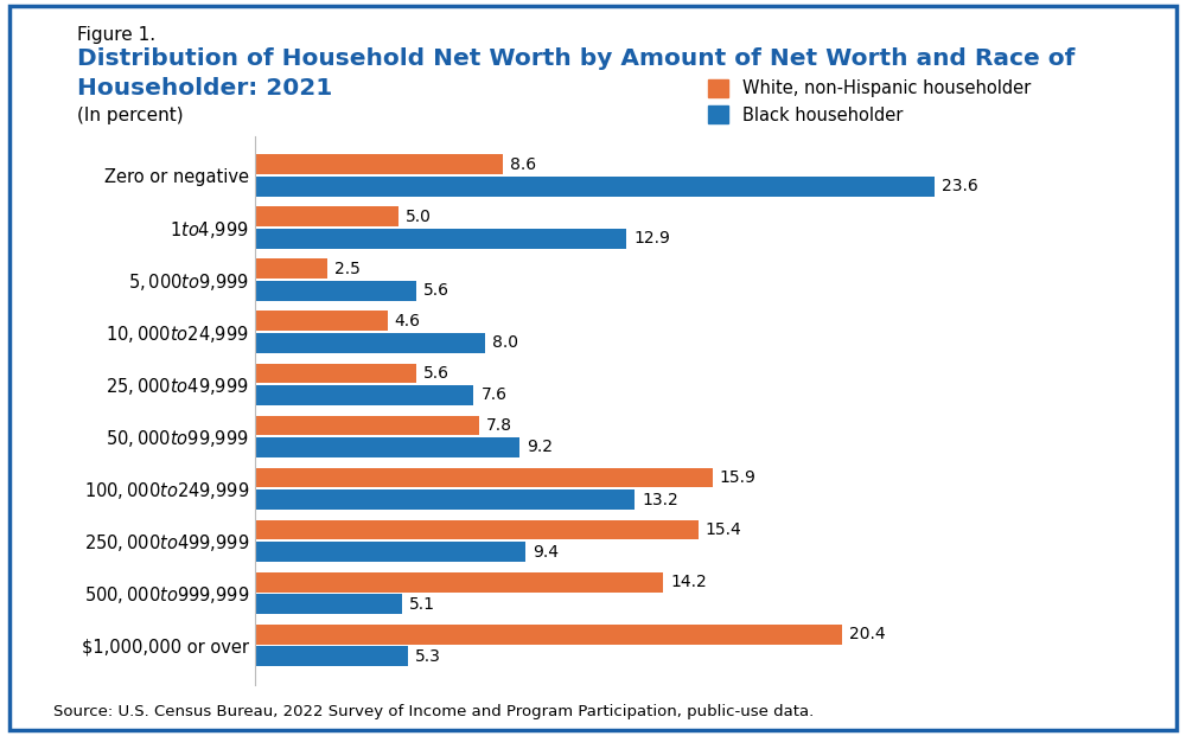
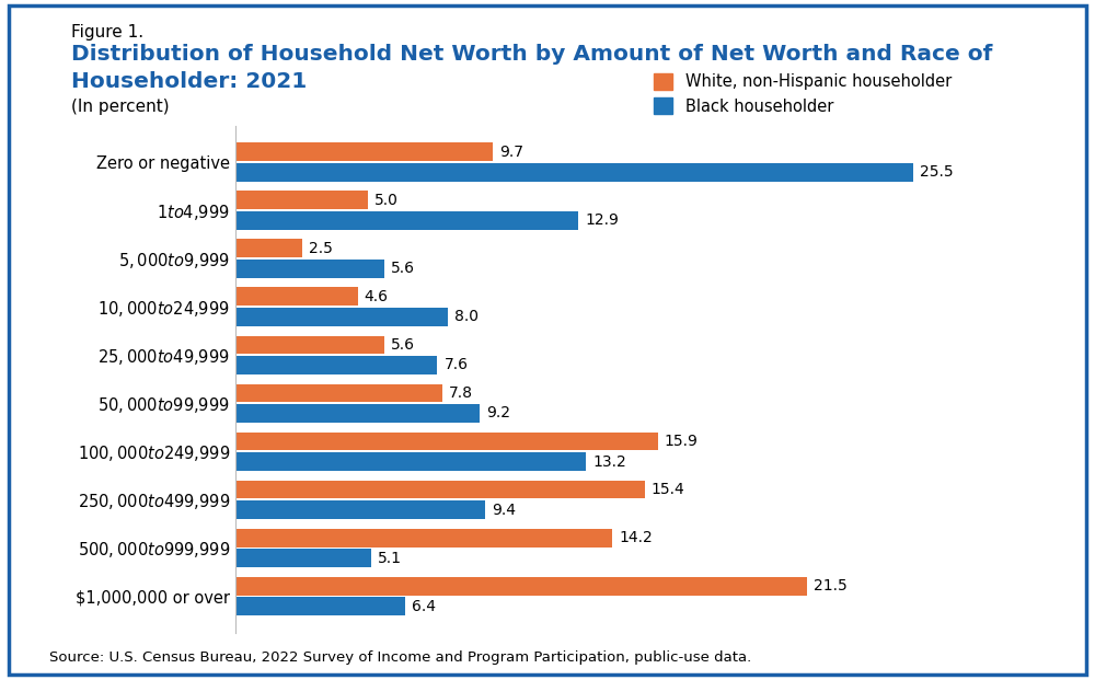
White, non-Hispanic householder/Zero or negative: 8.6 -> 9.7
Black householder/Zero or negative: 23.6 -> 25.5
White, non-Hispanic householder/$1,000,000 or over: 20.4 -> 21.5
Black householder/$1,000,000 or over: 5.3 -> 6.4
